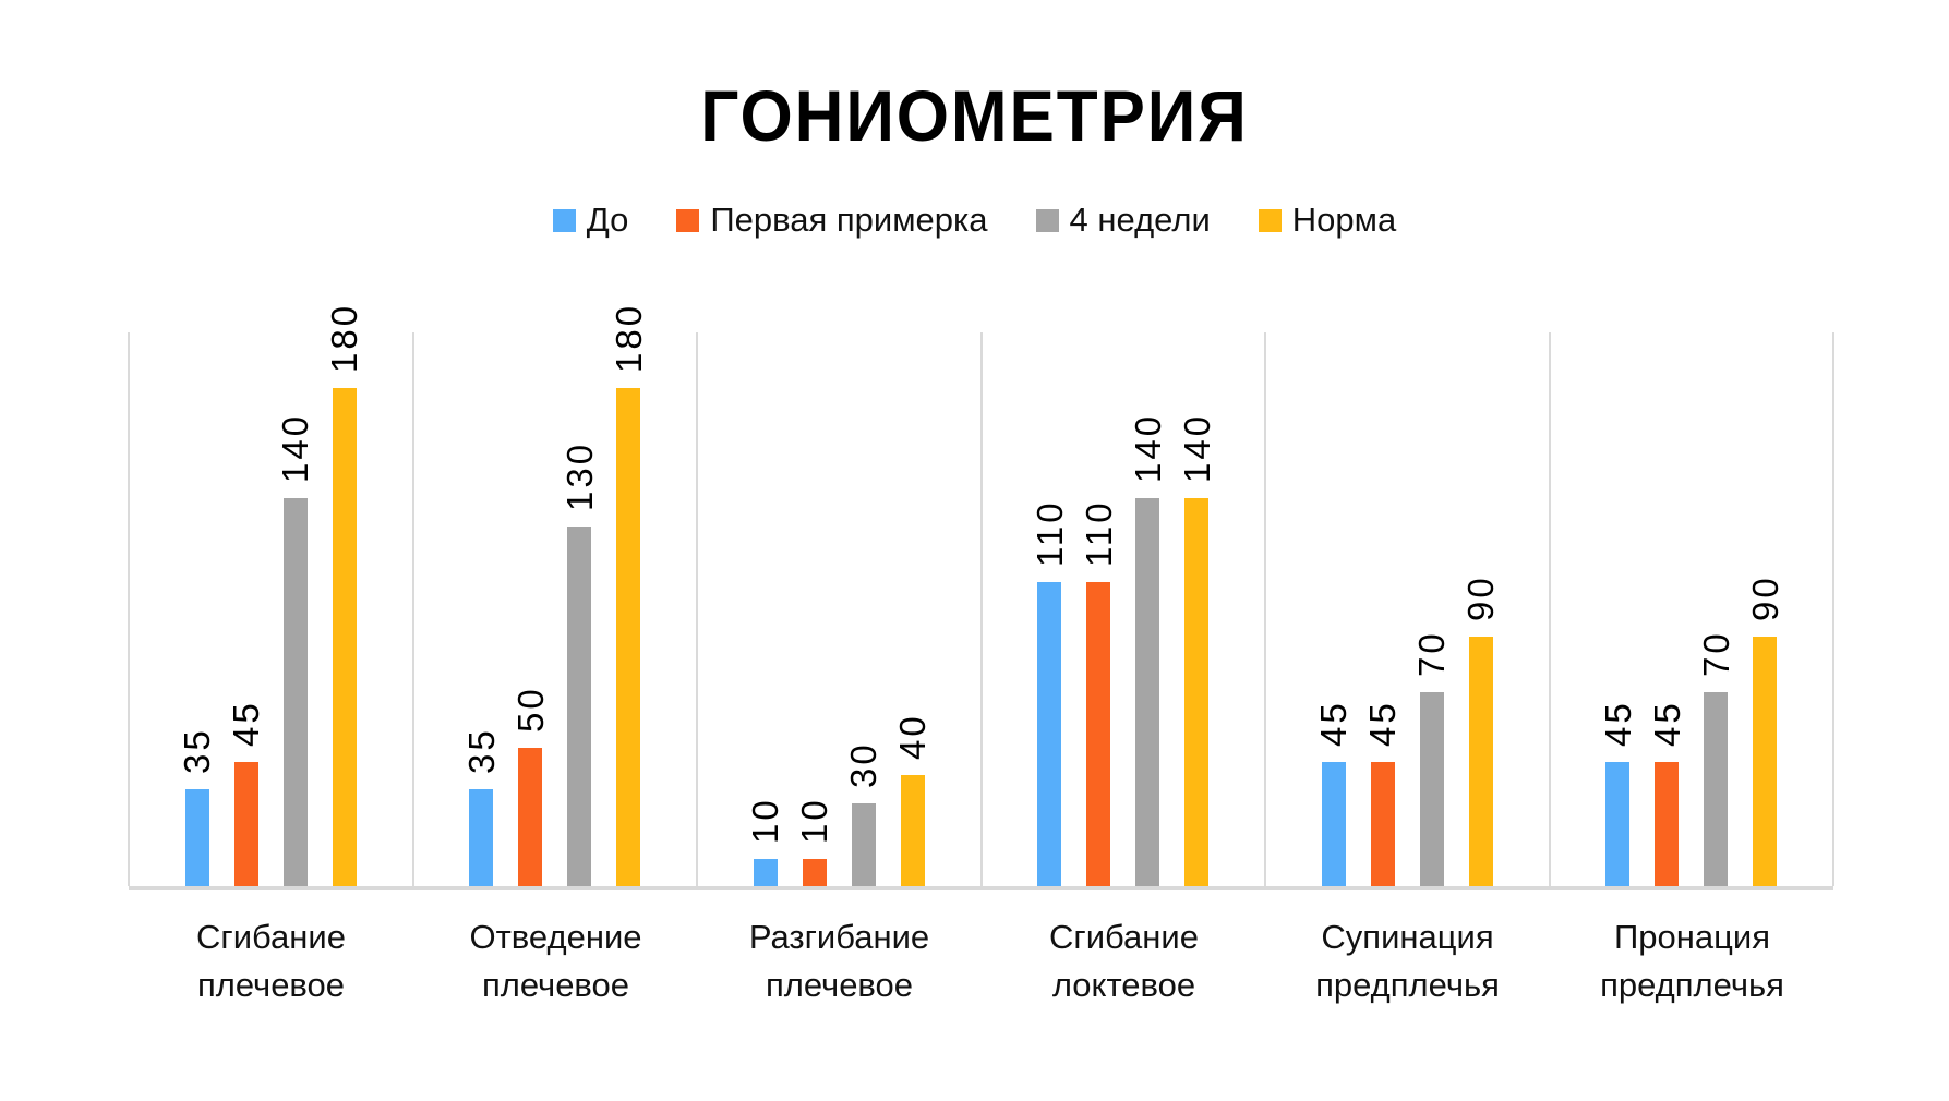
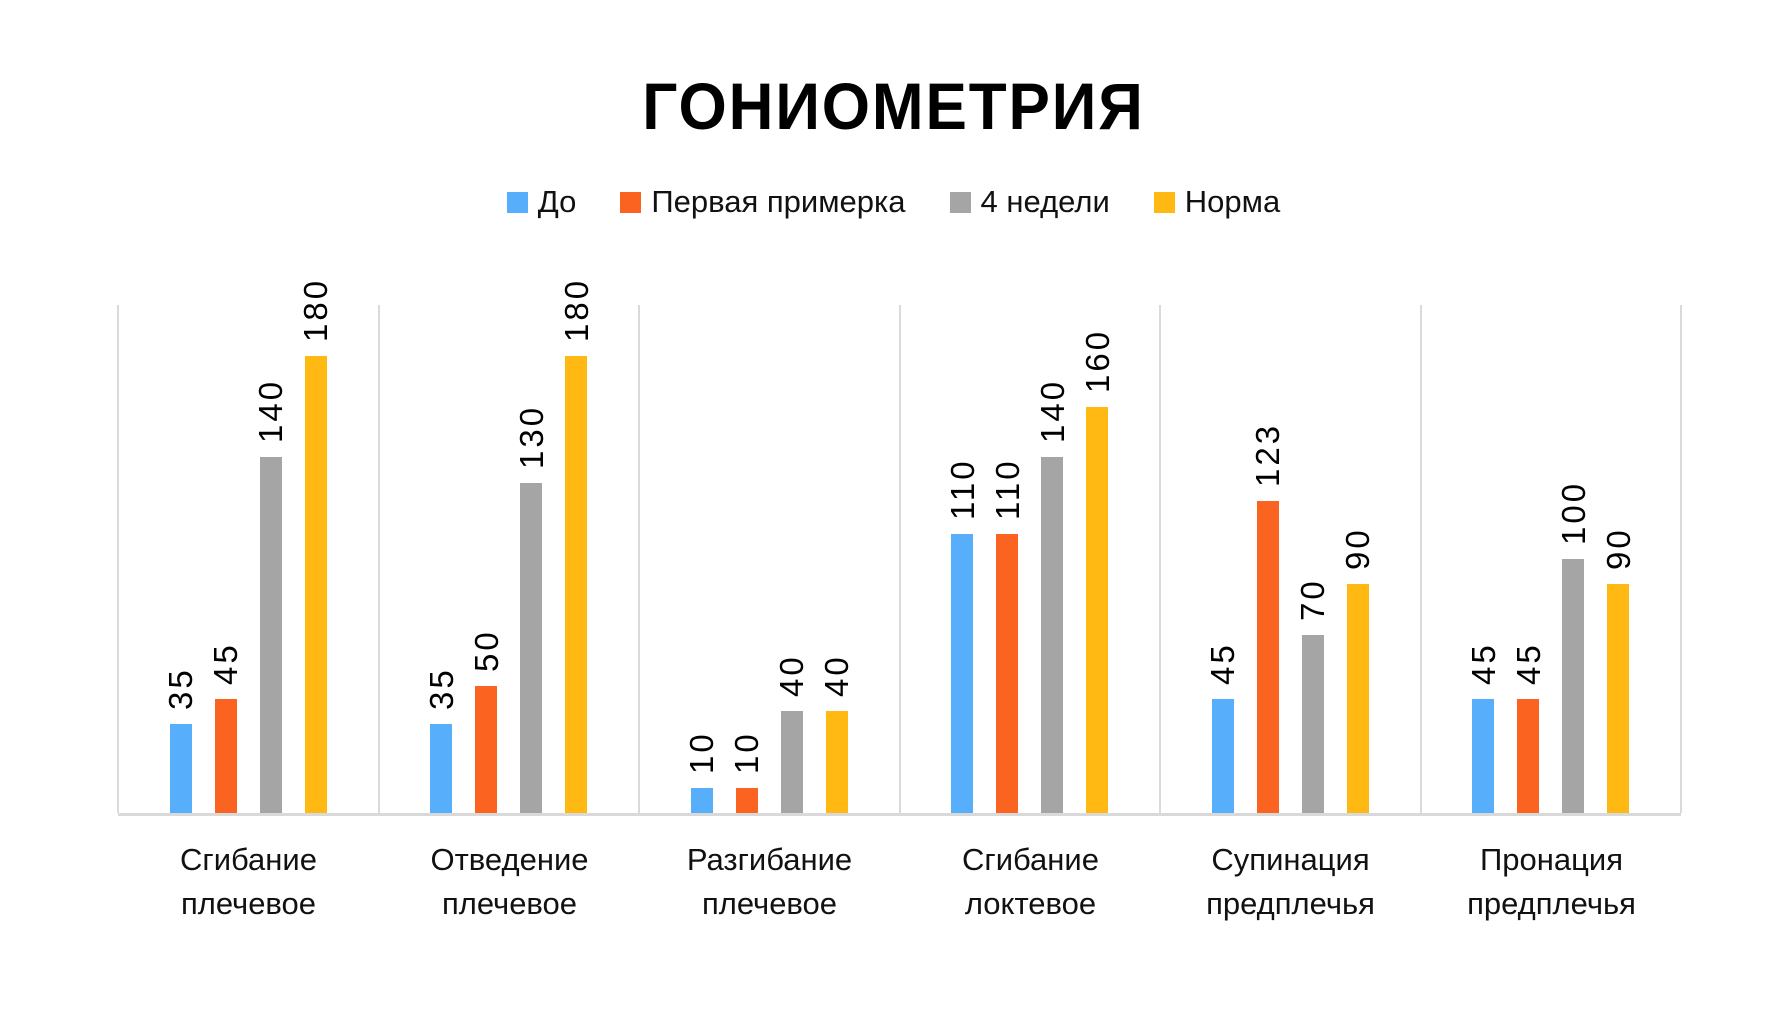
4 недели/Разгибание плечевое: 30 -> 40
Норма/Сгибание локтевое: 140 -> 160
Первая примерка/Супинация предплечья: 45 -> 123
4 недели/Пронация предплечья: 70 -> 100
